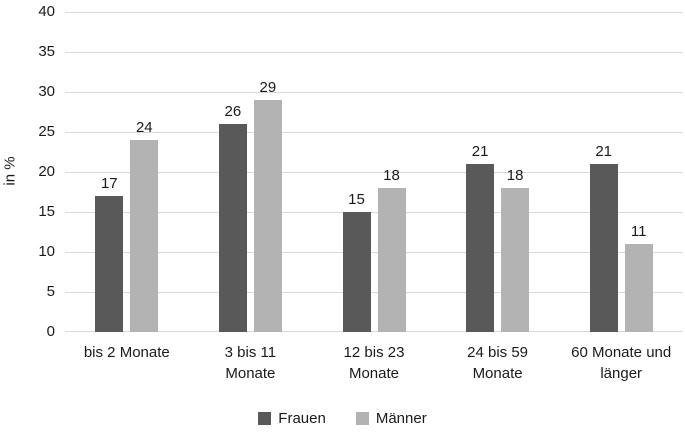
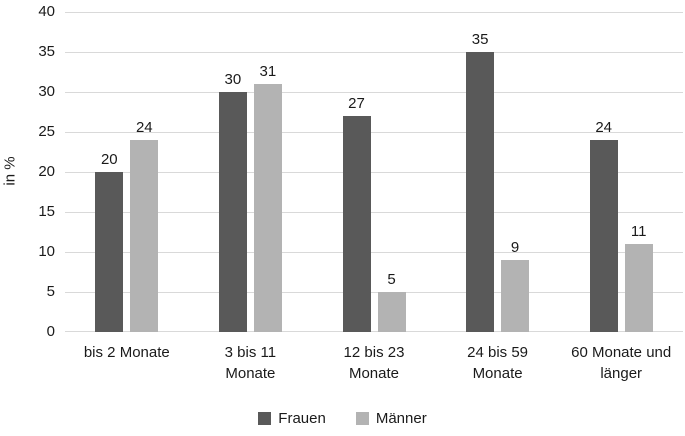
Frauen/bis 2 Monate: 17 -> 20
Frauen/3 bis 11 Monate: 26 -> 30
Männer/3 bis 11 Monate: 29 -> 31
Frauen/12 bis 23 Monate: 15 -> 27
Männer/12 bis 23 Monate: 18 -> 5
Frauen/24 bis 59 Monate: 21 -> 35
Männer/24 bis 59 Monate: 18 -> 9
Frauen/60 Monate und länger: 21 -> 24
